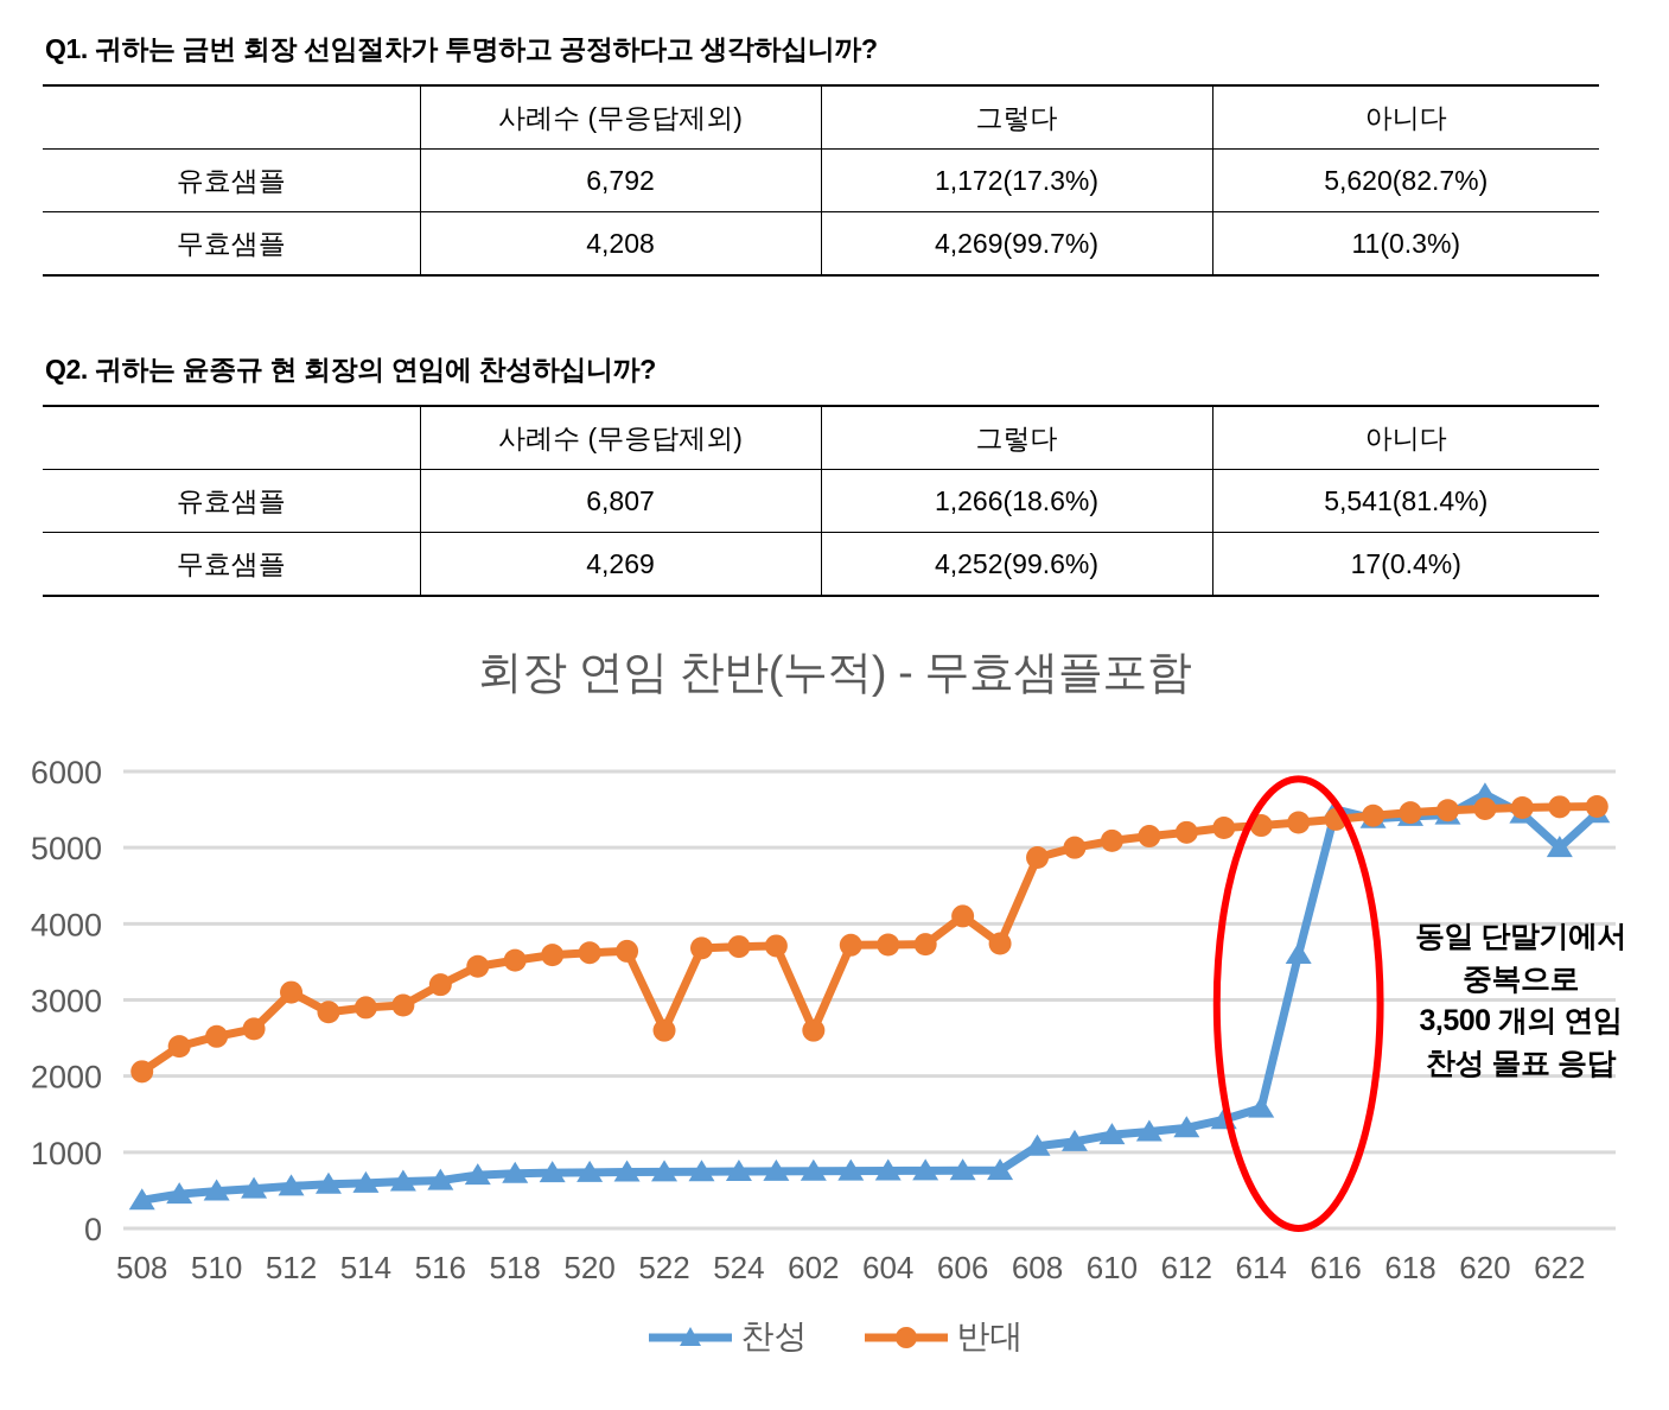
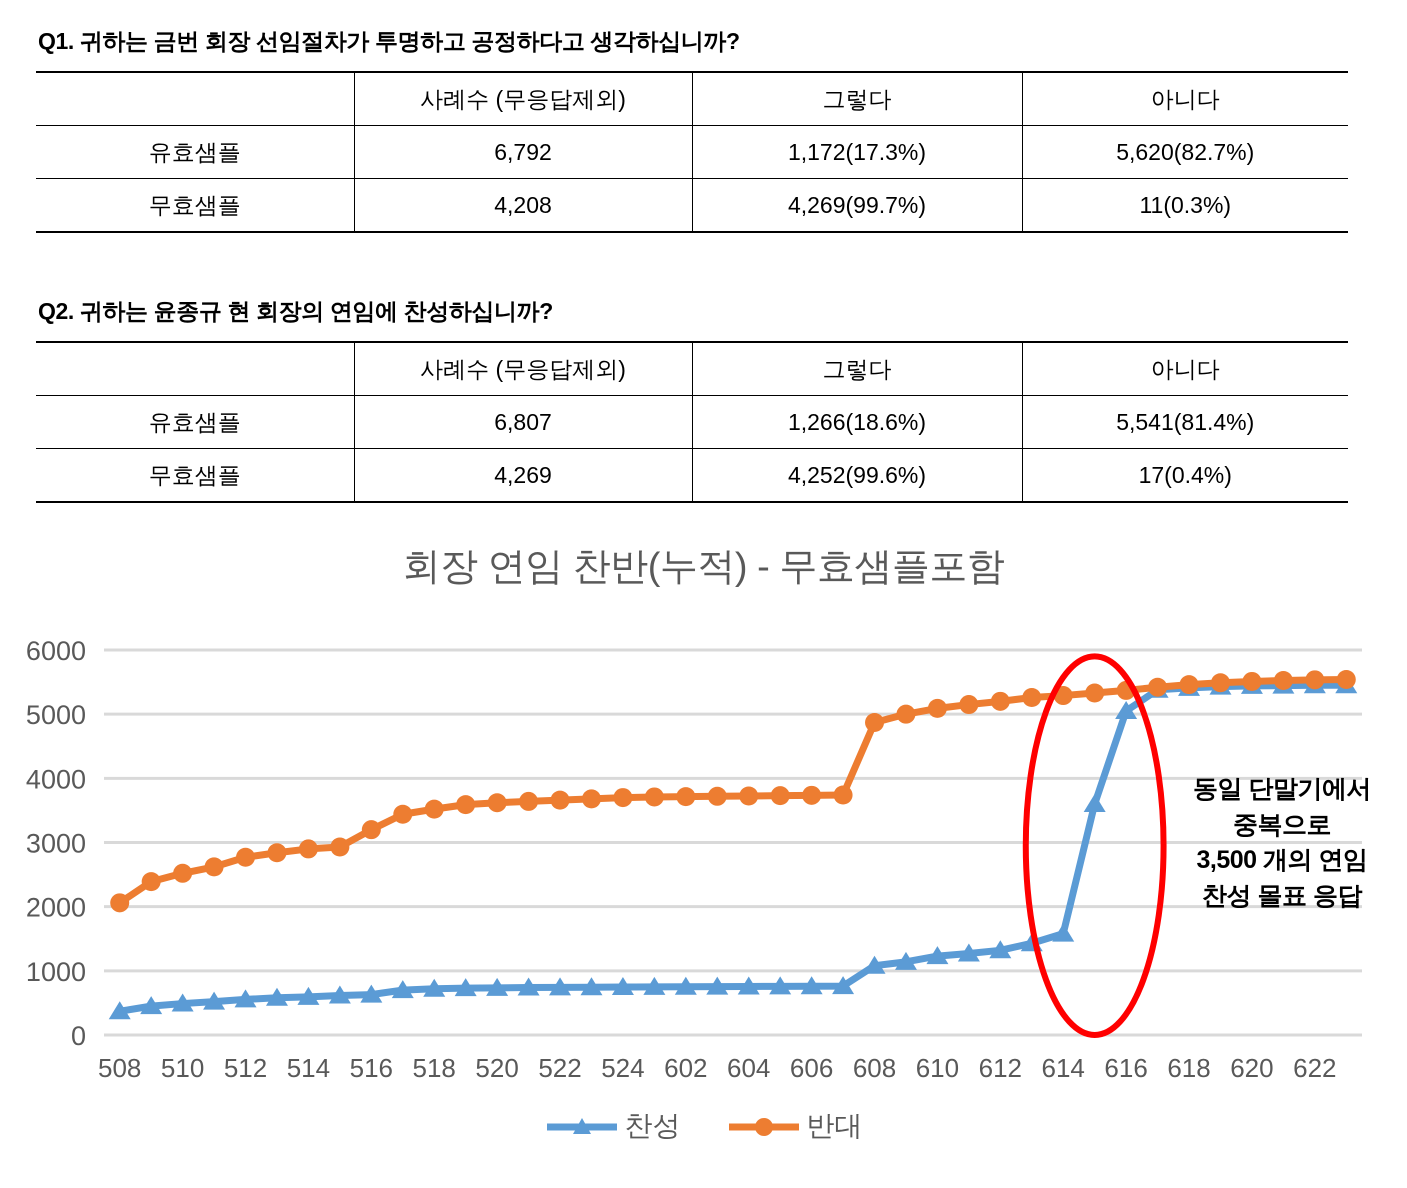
반대/512: 3100 -> 2800
반대/522: 2600 -> 3700
반대/602: 2600 -> 3700
반대/606: 4100 -> 3700
찬성/616: 5500 -> 5000
찬성/620: 5700 -> 5400
찬성/622: 5000 -> 5400
